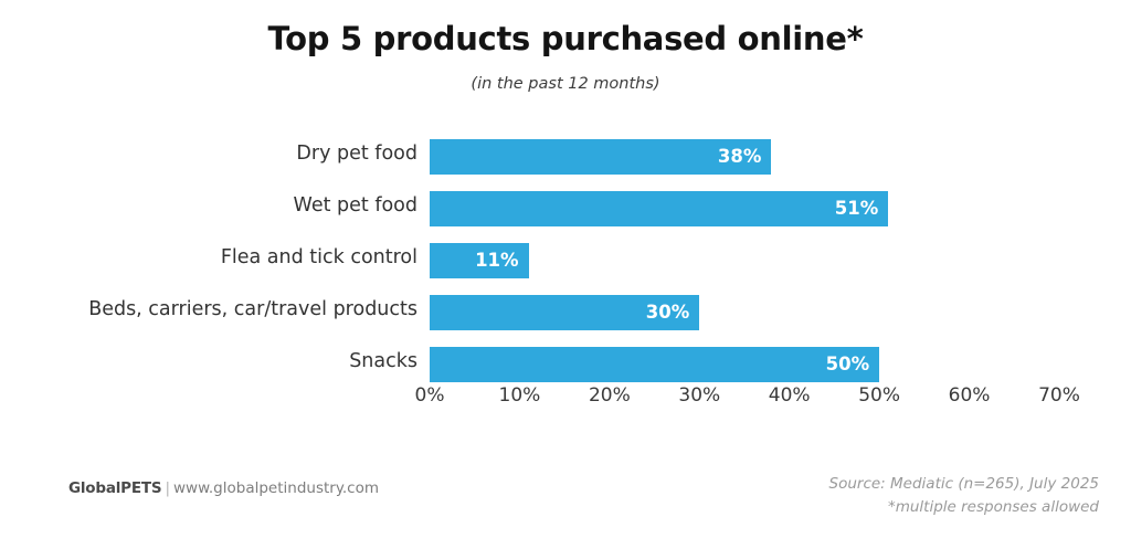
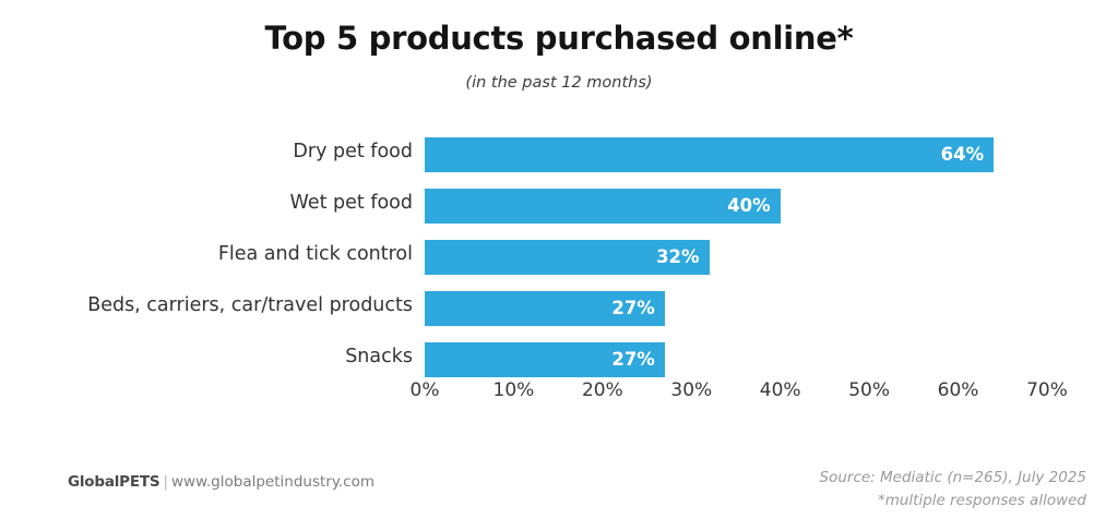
Dry pet food: 38% -> 64%
Wet pet food: 51% -> 40%
Flea and tick control: 11% -> 32%
Beds, carriers, car/travel products: 30% -> 27%
Snacks: 50% -> 27%
